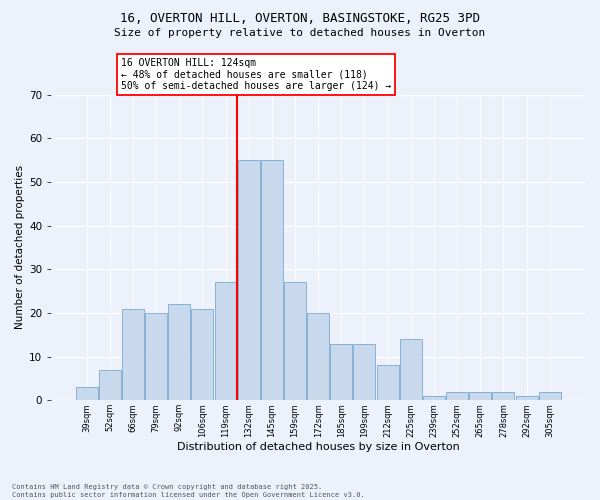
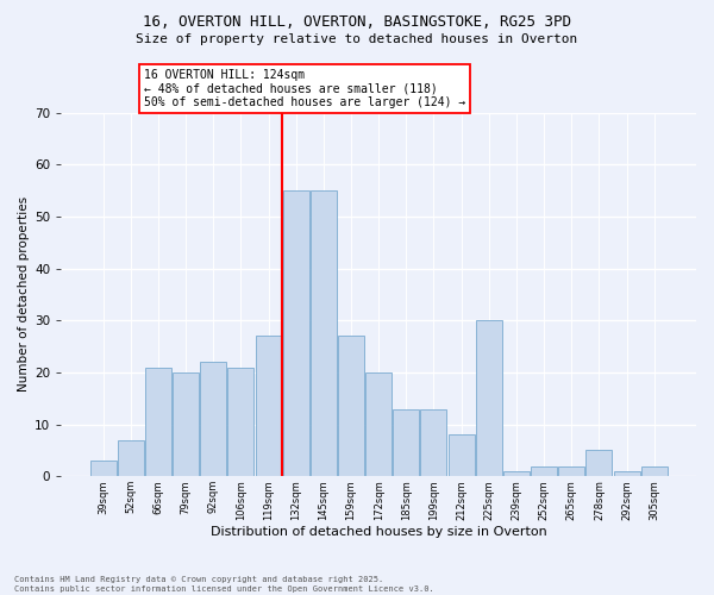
225sqm: 14 -> 30
278sqm: 2 -> 5
